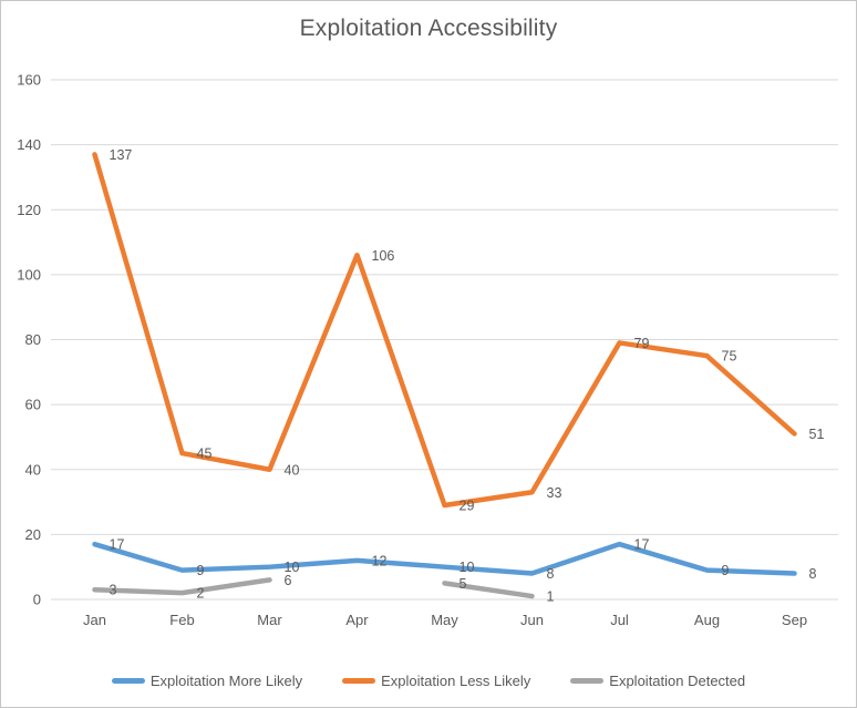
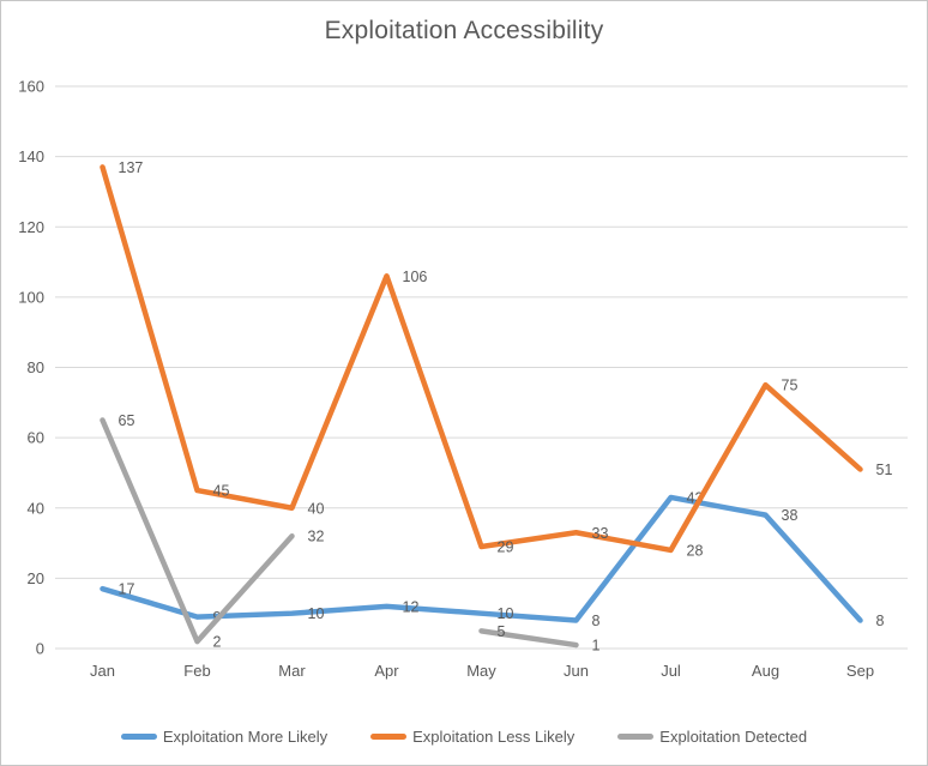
Exploitation Detected/Jan: 3 -> 65
Exploitation Detected/Mar: 6 -> 32
Exploitation More Likely/Jul: 17 -> 43
Exploitation Less Likely/Jul: 79 -> 28
Exploitation More Likely/Aug: 9 -> 38
